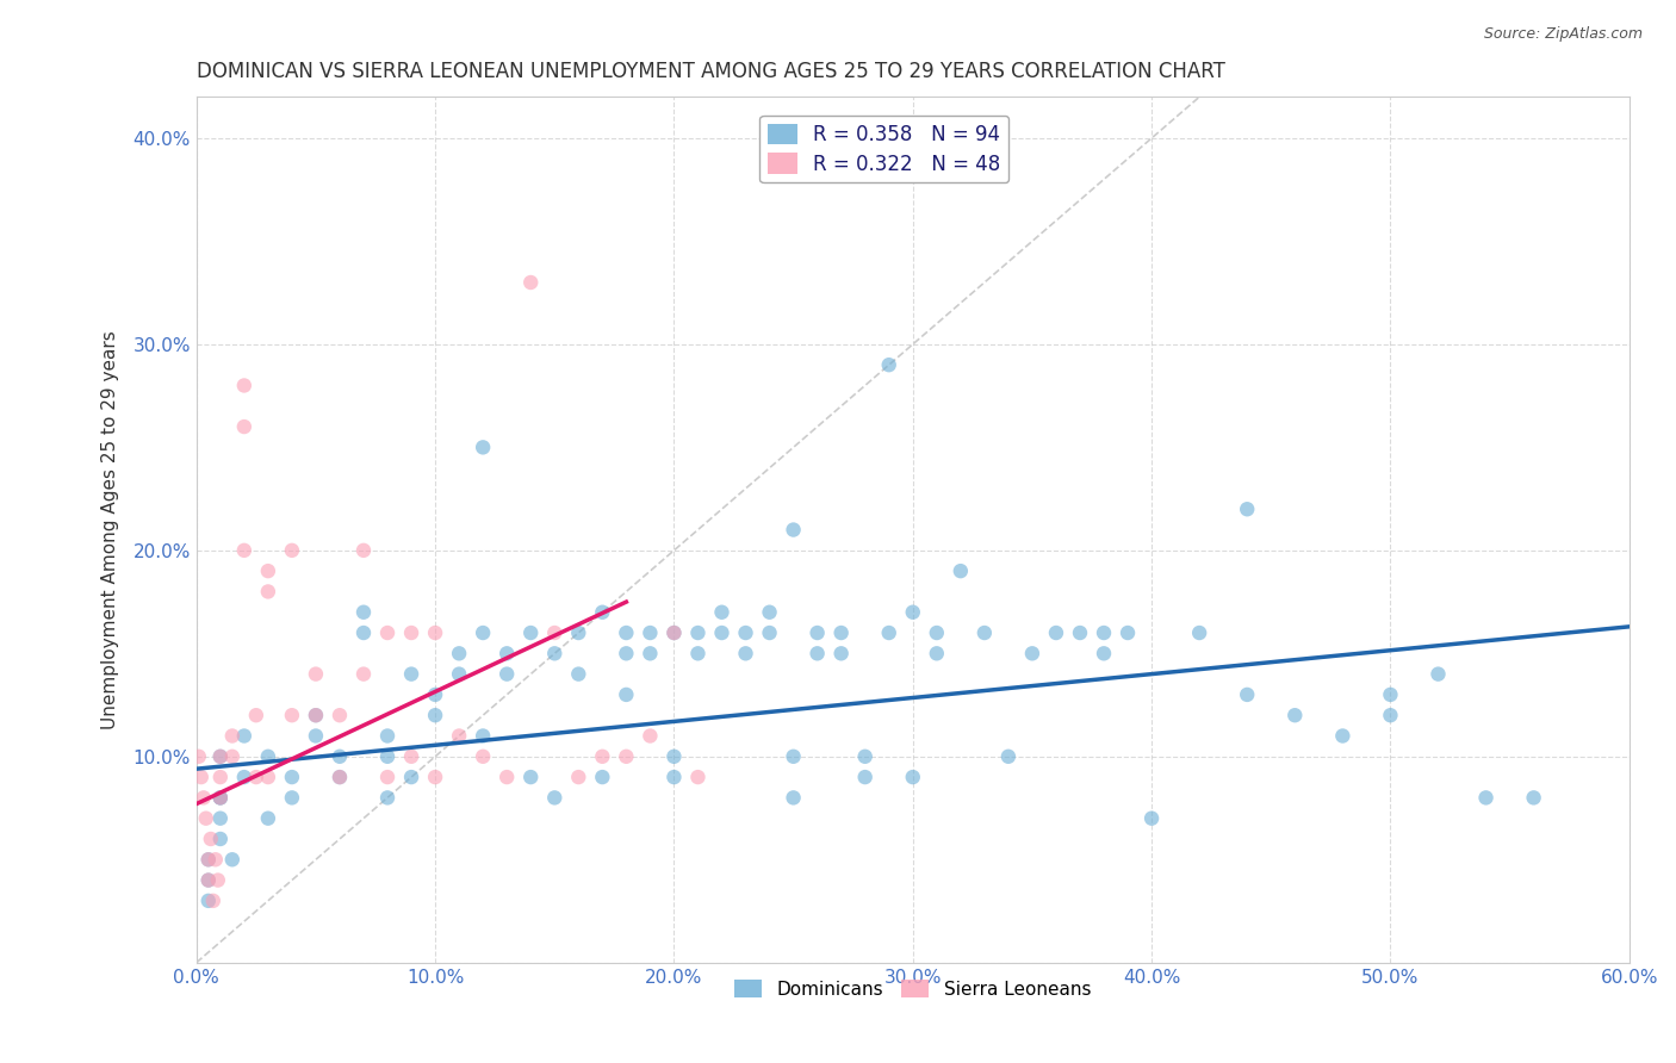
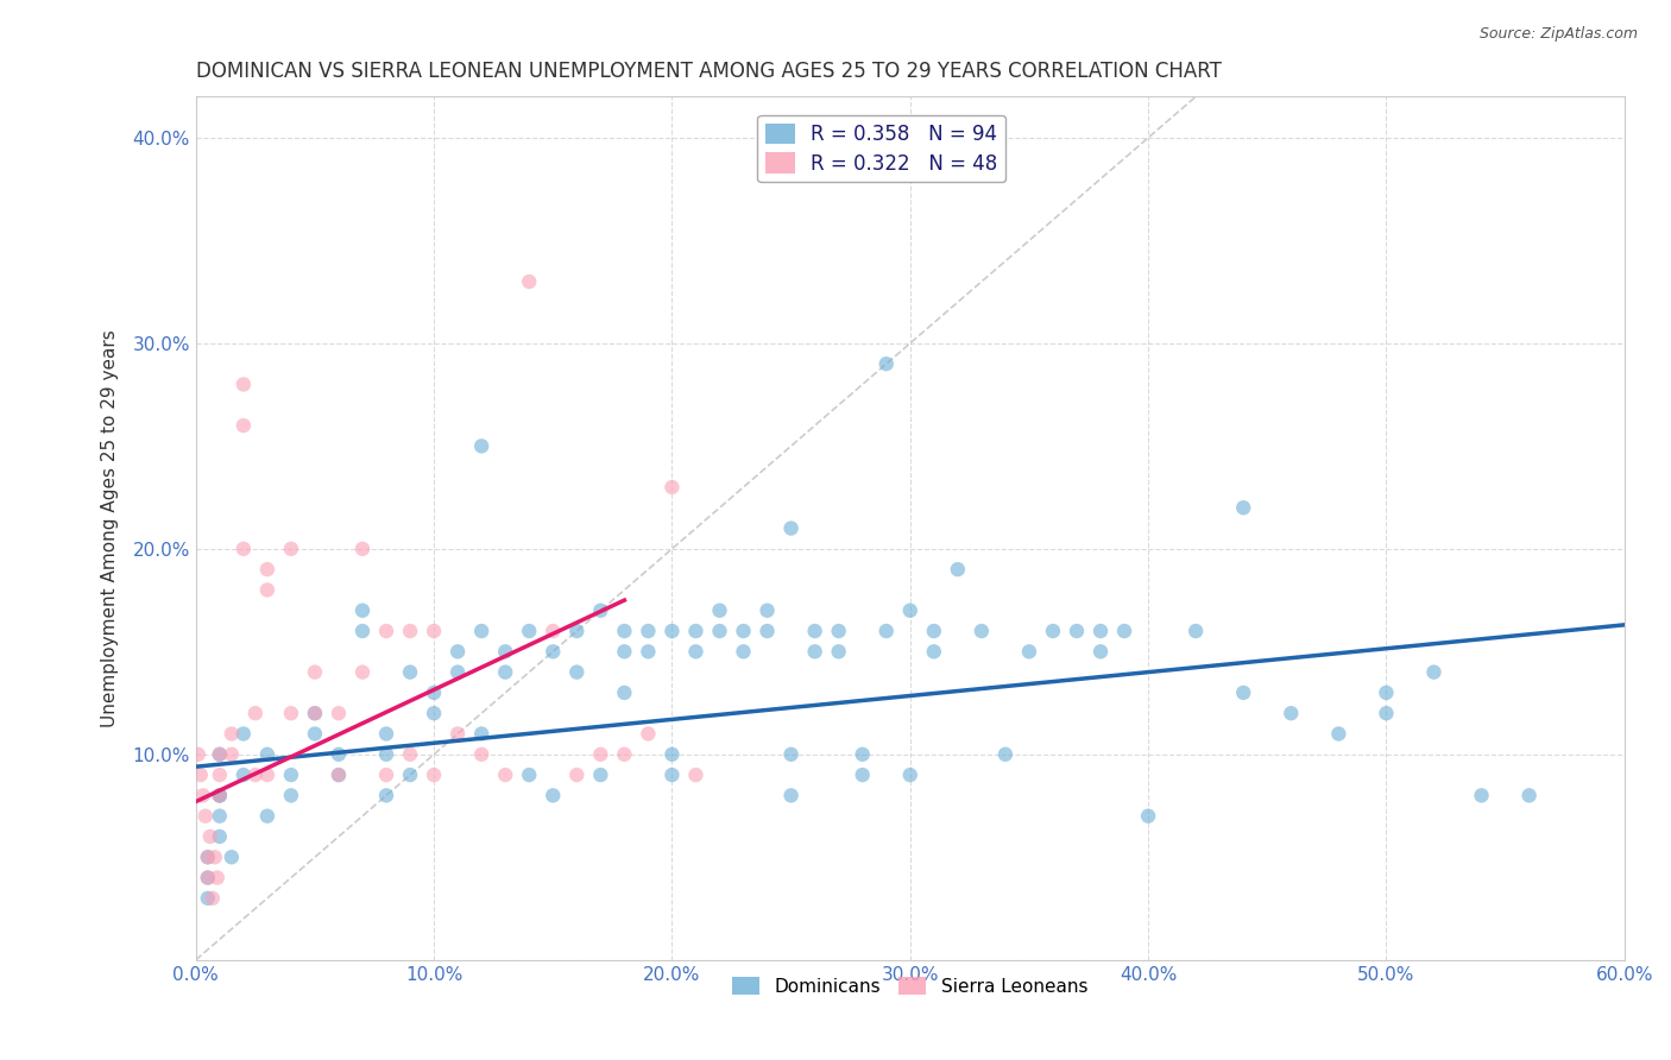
Sierra Leoneans/20.0%: 16% -> 23%
